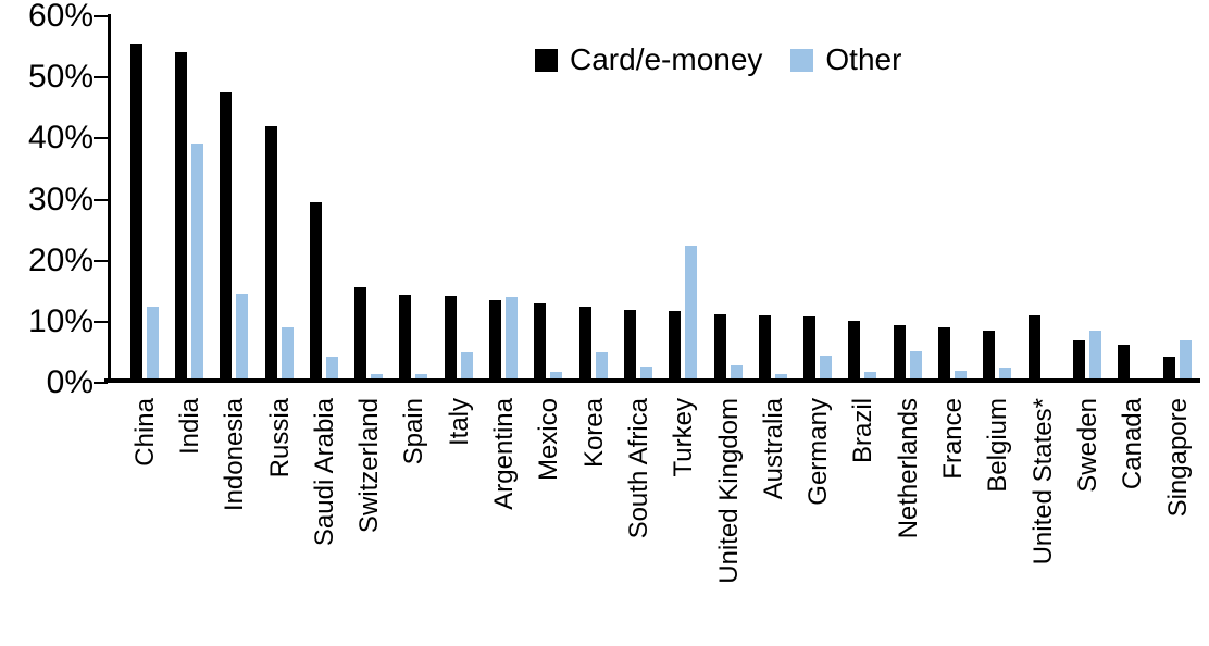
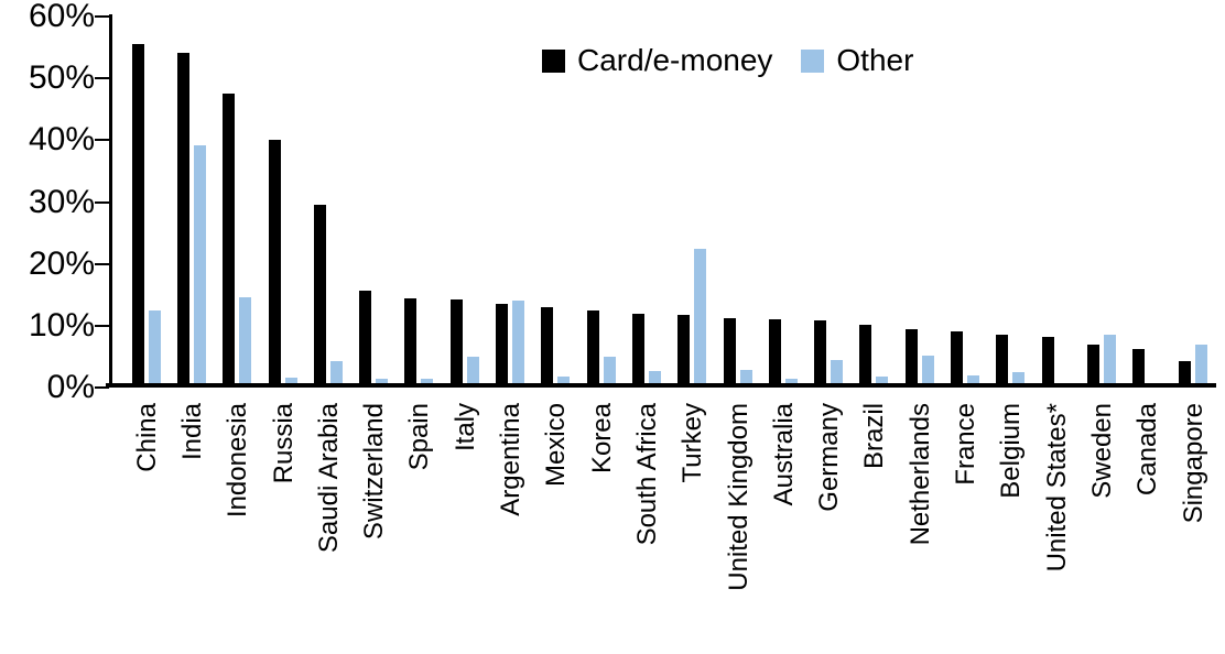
Card/e-money/Russia: 42% -> 40%
Other/Russia: 9% -> 2%
Card/e-money/United States*: 11% -> 8%
